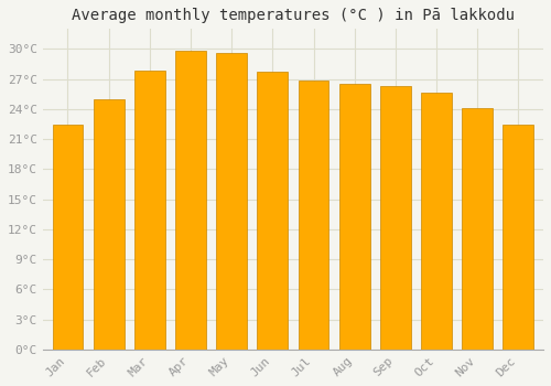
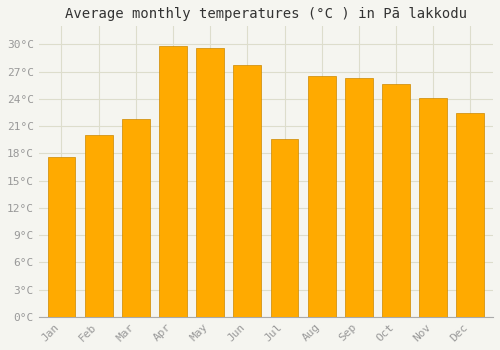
Jan: 22.5°C -> 17.6°C
Feb: 25.0°C -> 20.0°C
Mar: 27.8°C -> 21.8°C
Jul: 26.8°C -> 19.6°C
